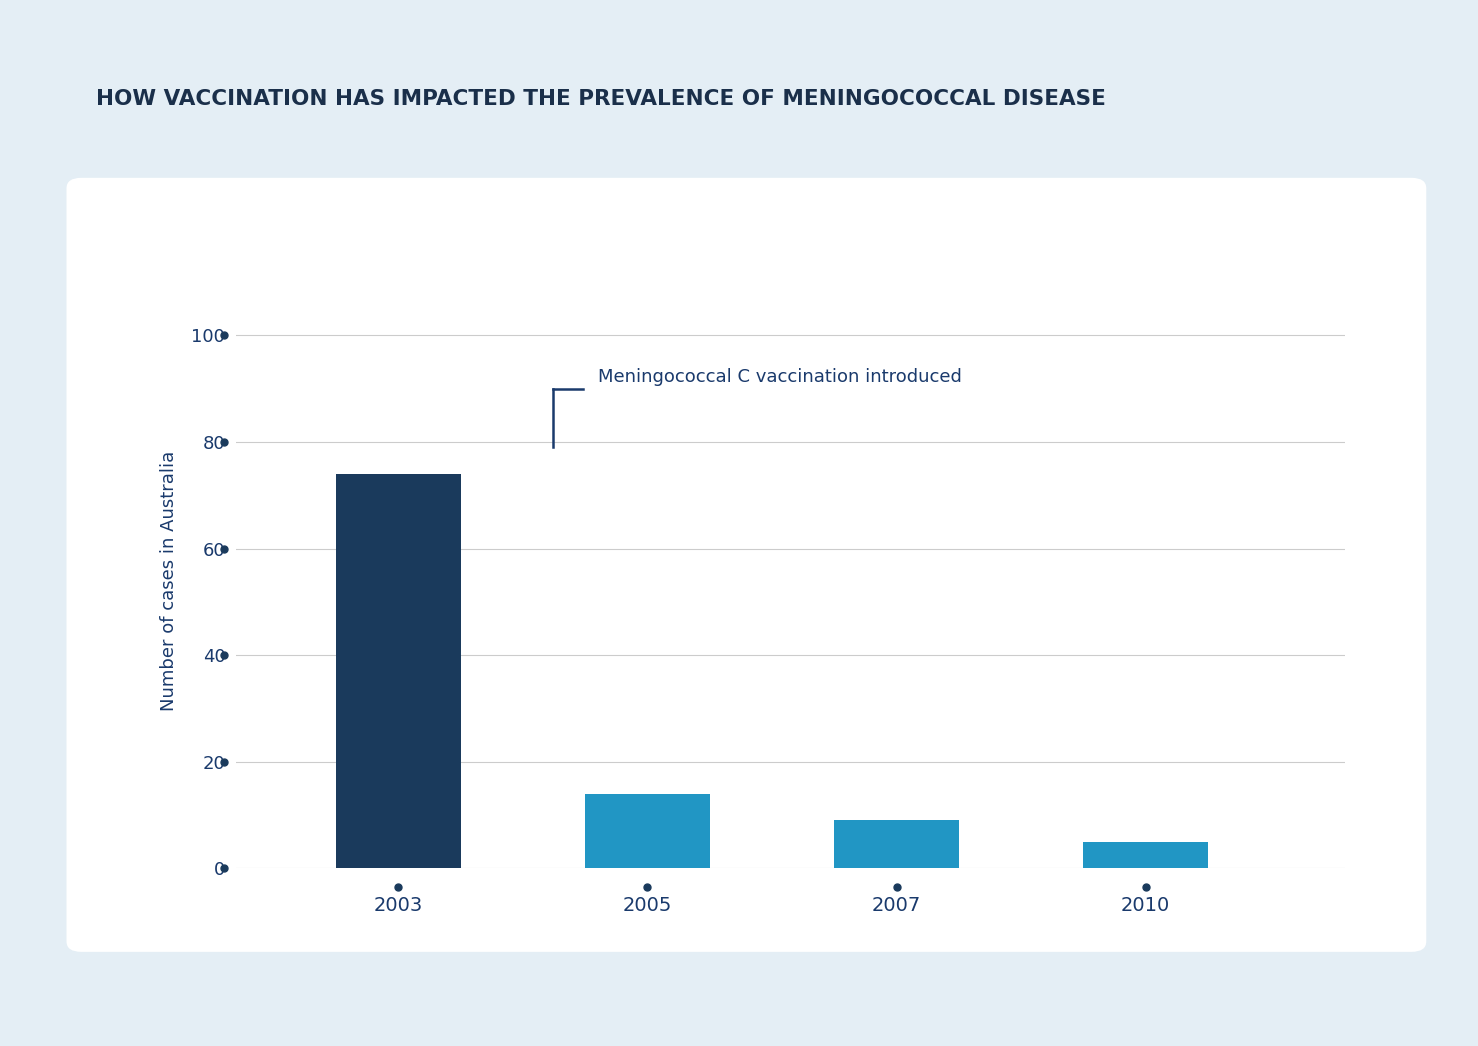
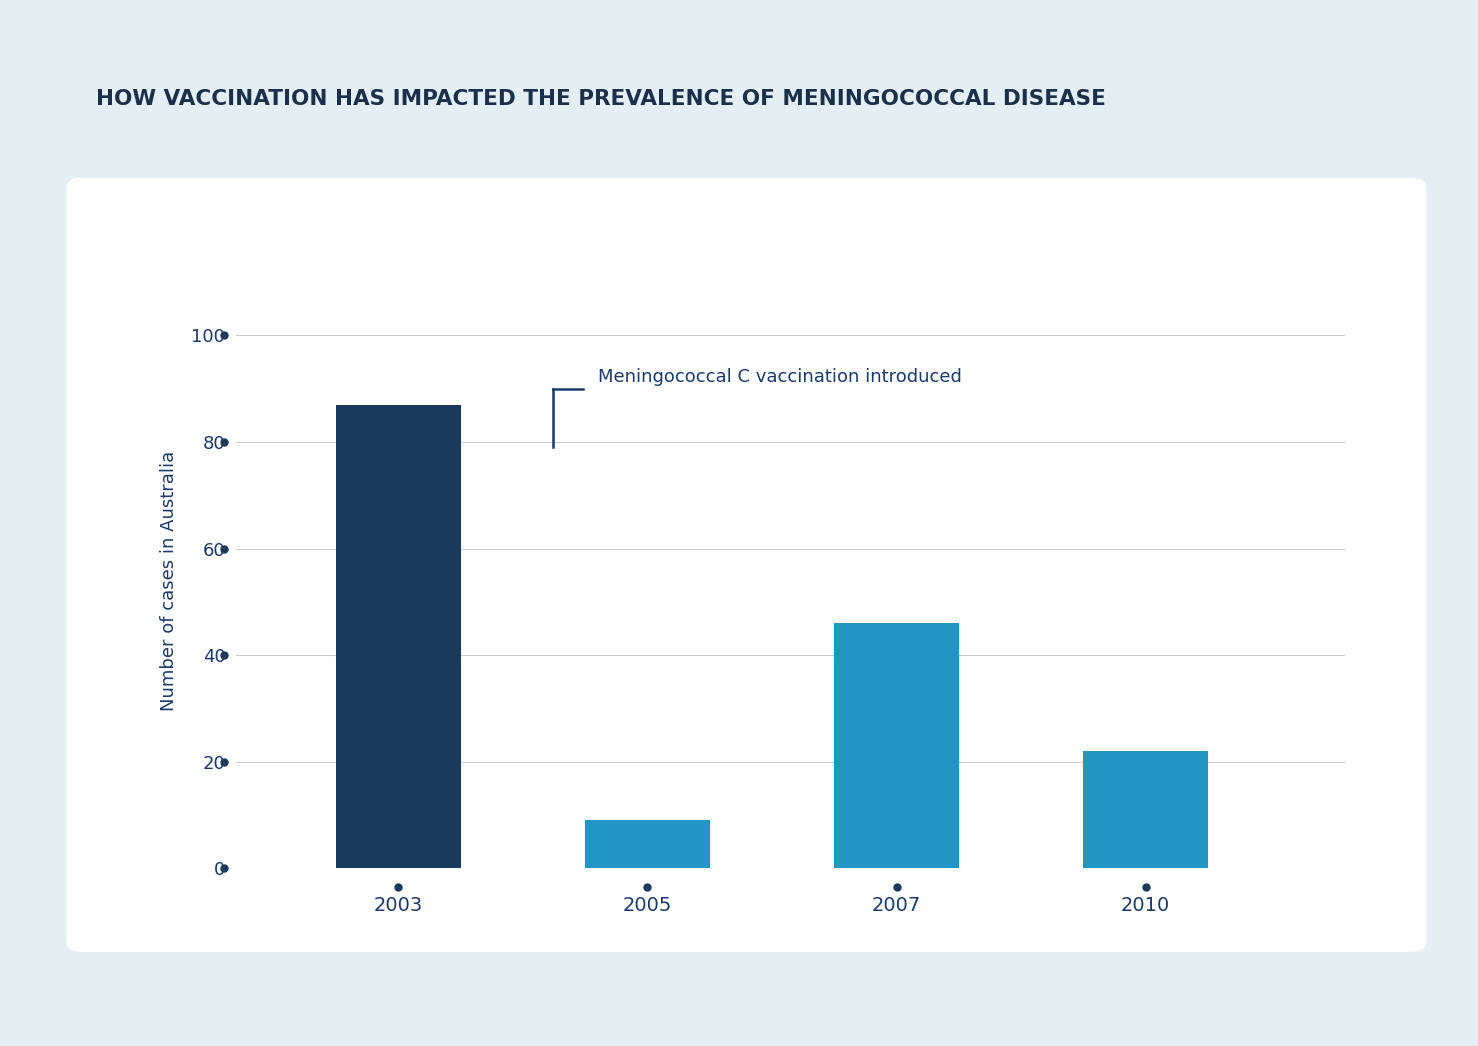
2003: 74 -> 87
2005: 14 -> 9
2007: 9 -> 46
2010: 5 -> 22
